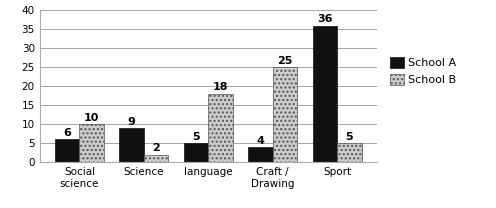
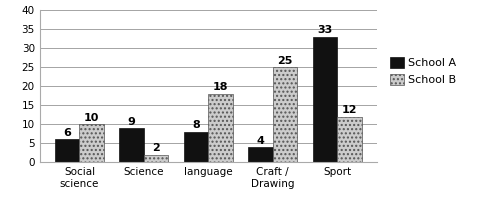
School A/language: 5 -> 8
School A/Sport: 36 -> 33
School B/Sport: 5 -> 12
